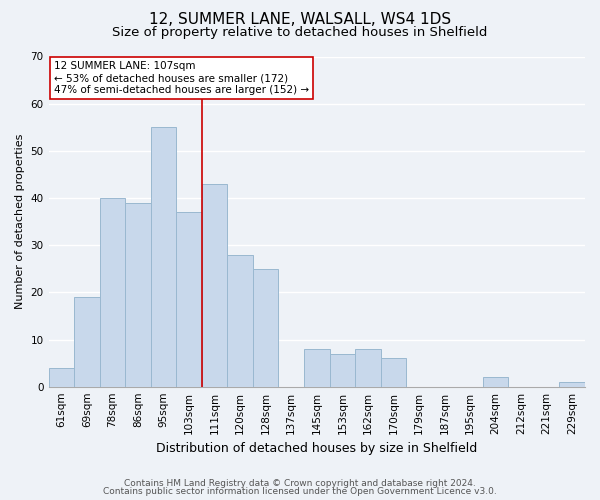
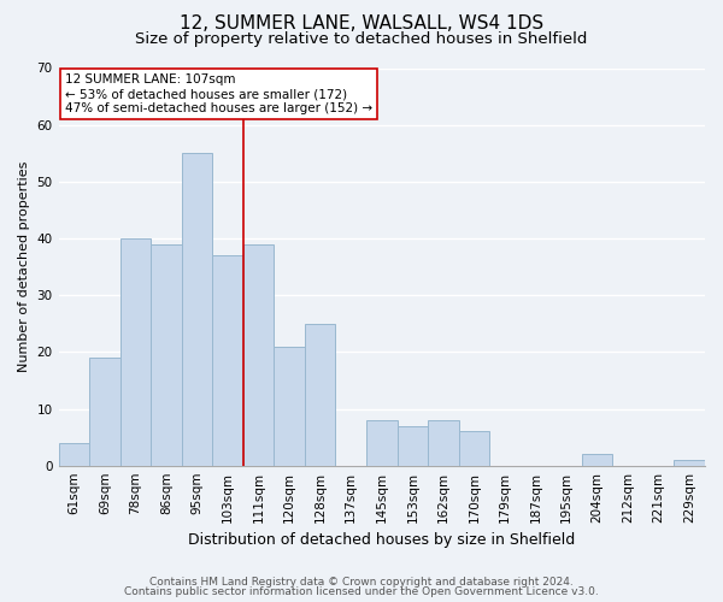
111sqm: 43 -> 39
120sqm: 28 -> 21
